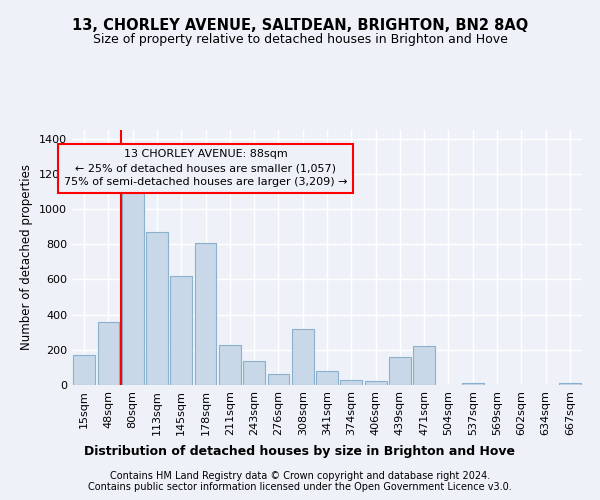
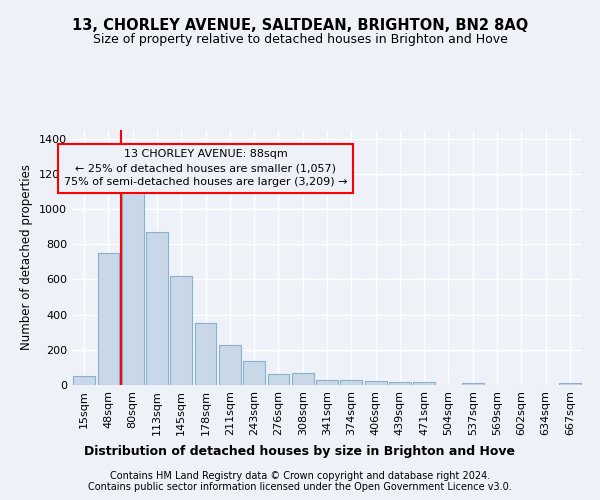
15sqm: 170 -> 50
48sqm: 360 -> 750
178sqm: 810 -> 350
308sqm: 320 -> 70
341sqm: 80 -> 30
439sqm: 160 -> 20
471sqm: 220 -> 20
